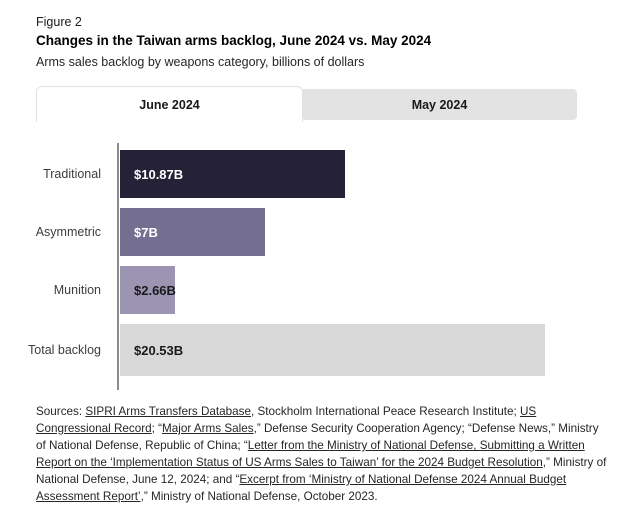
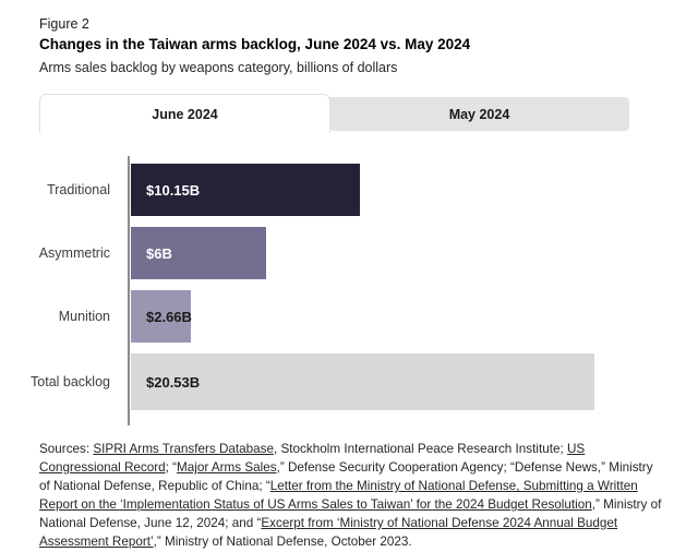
Traditional: $10.87B -> $10.15B
Asymmetric: $7B -> $6B
